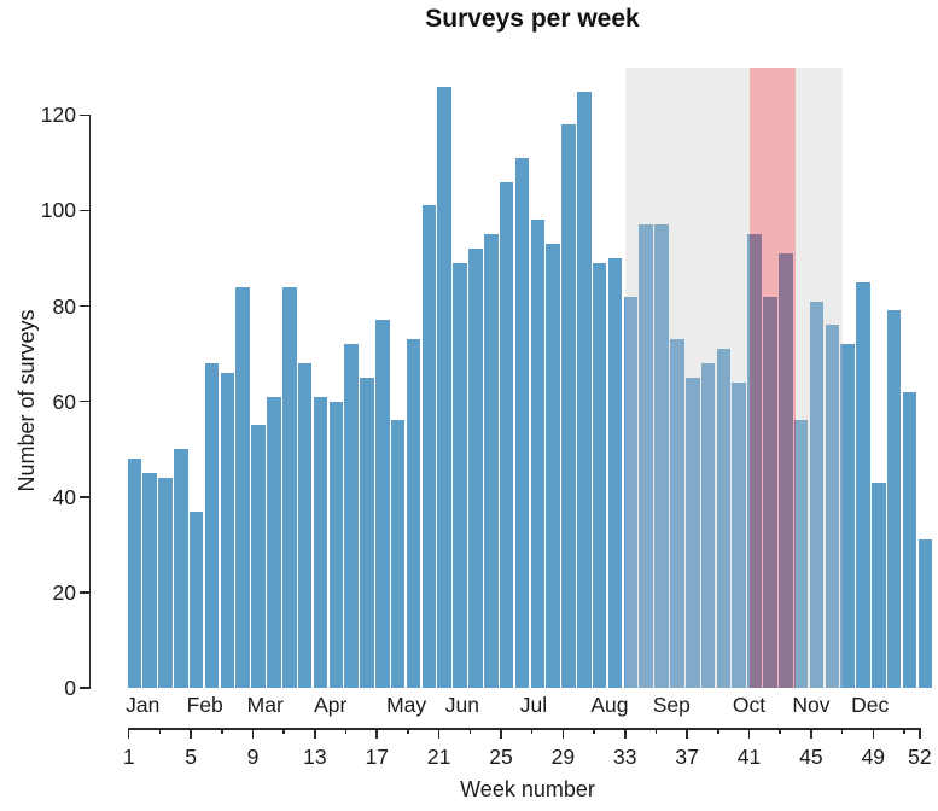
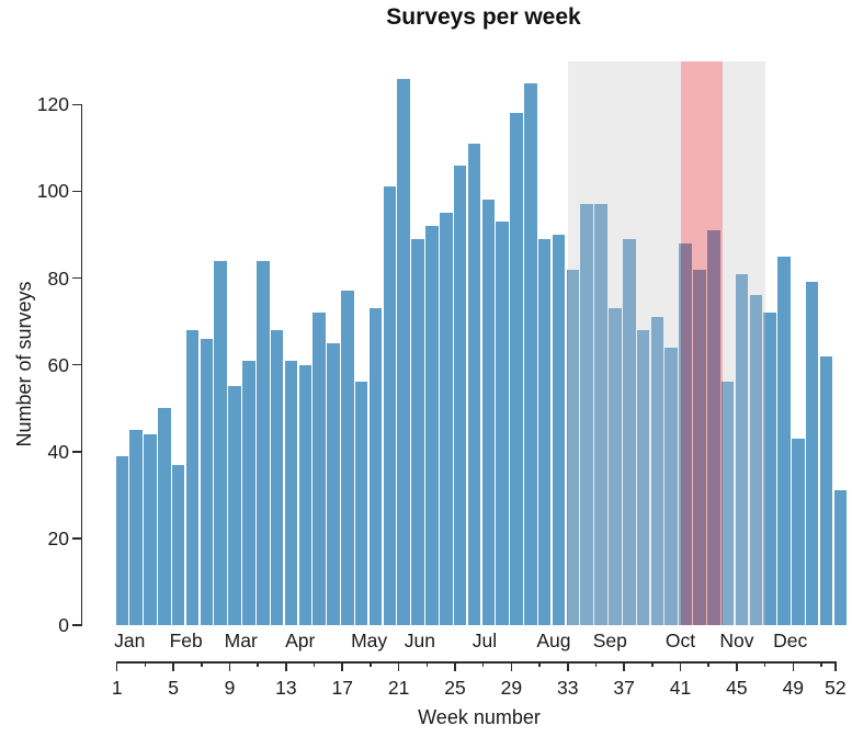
1: 48 -> 39
37: 65 -> 89
41: 95 -> 88
